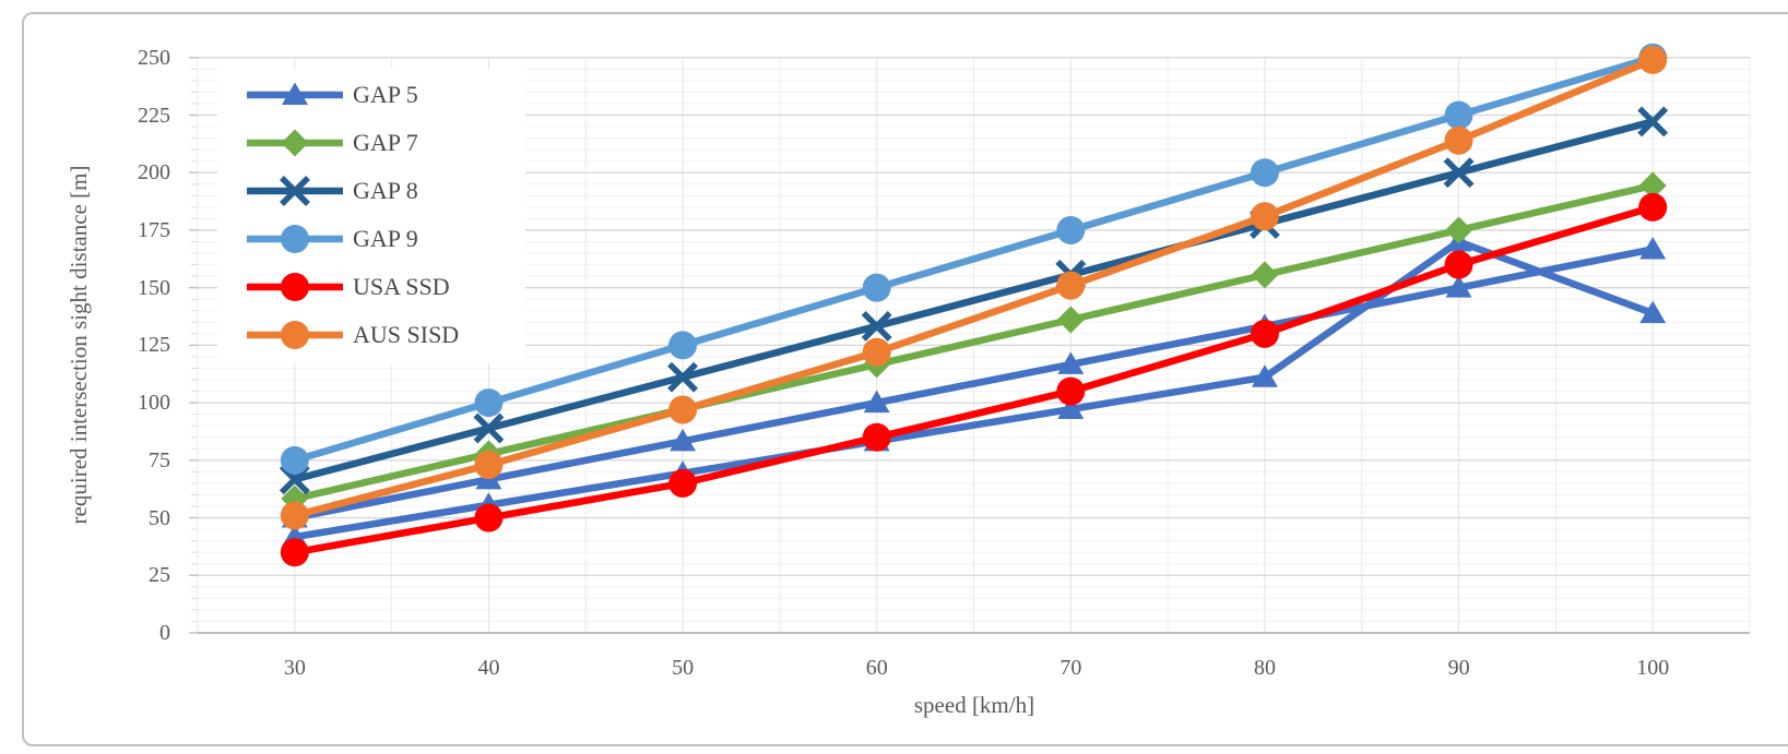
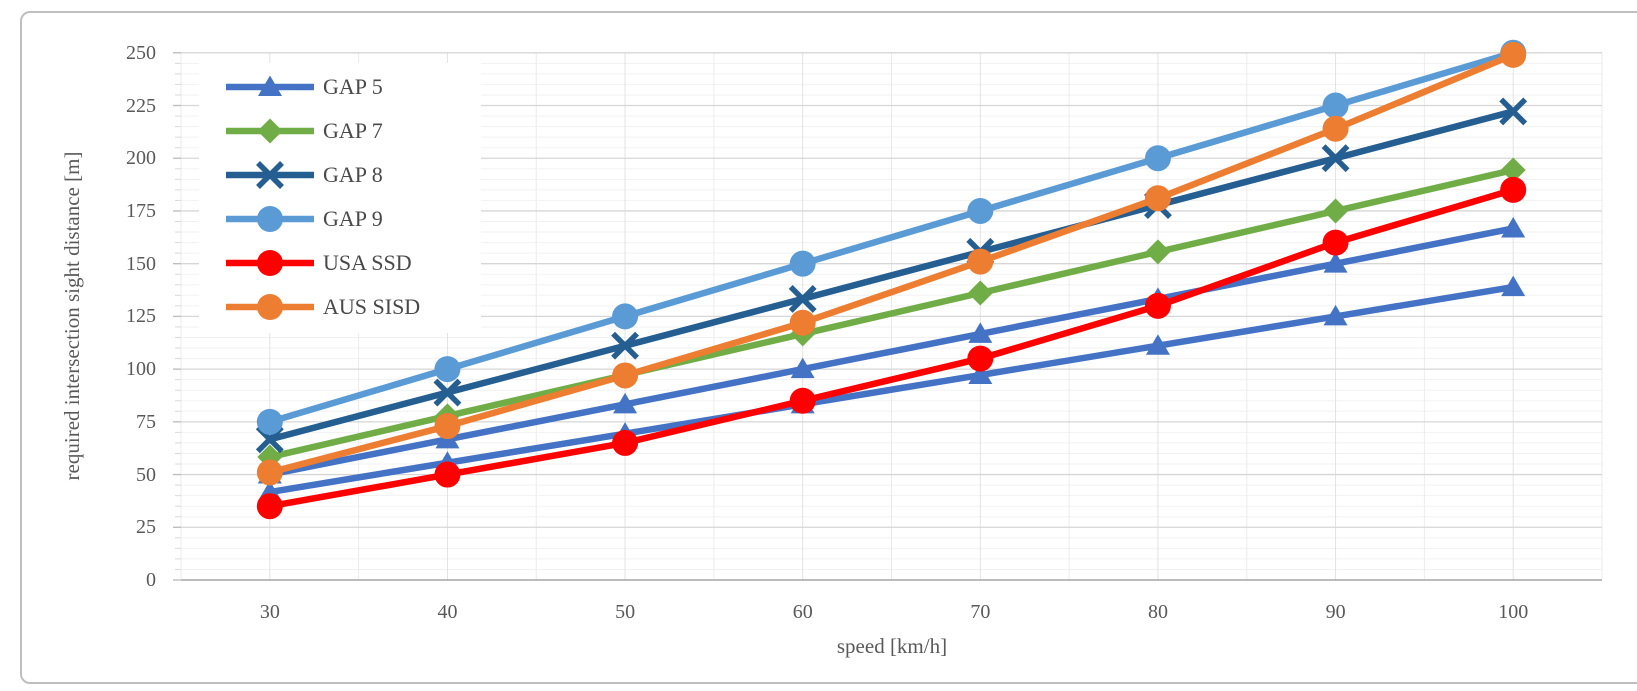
GAP 5/90: 170 -> 125
